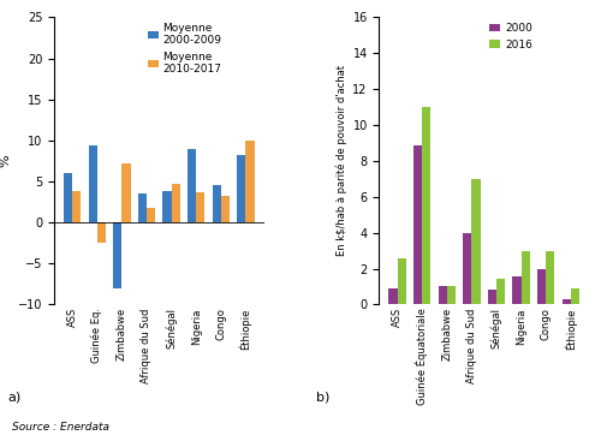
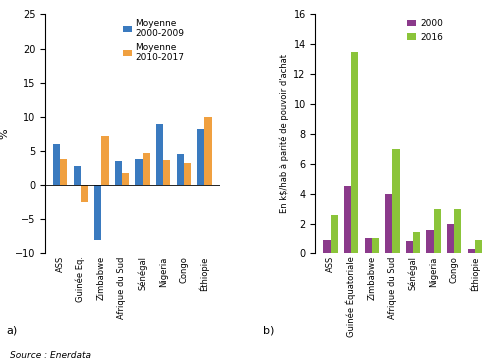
Moyenne 2000-2009/Guinée Eq.: 9.4 -> 2.8
2000/Guinée Équatoriale: 8.9 -> 4.5
2016/Guinée Équatoriale: 11.0 -> 13.5
